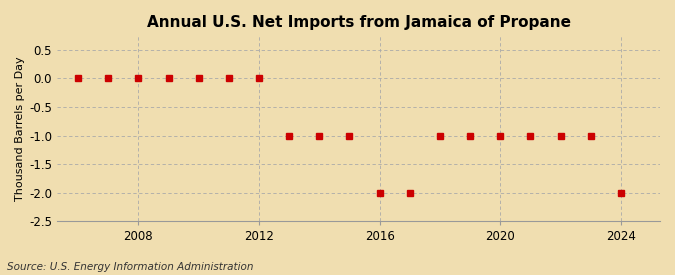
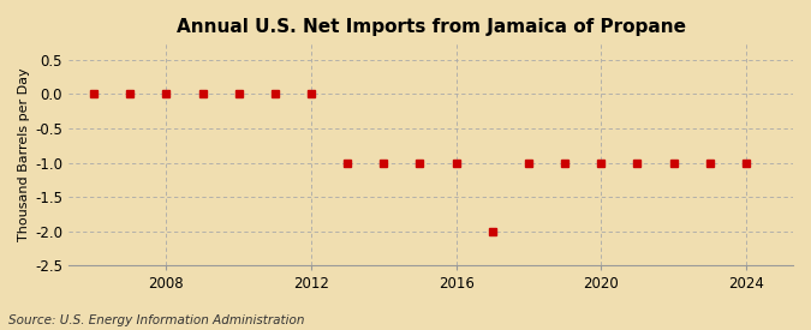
2016: -2 -> -1
2024: -2 -> -1
